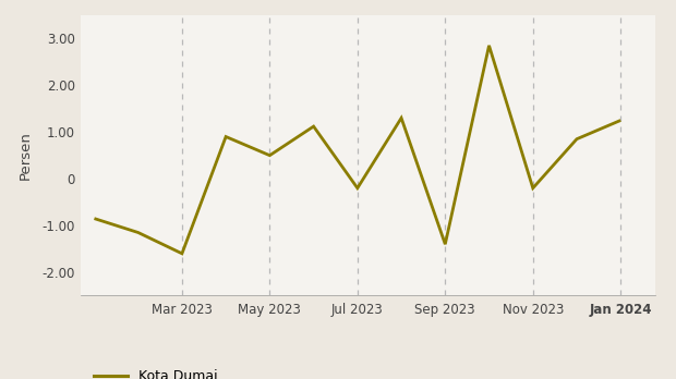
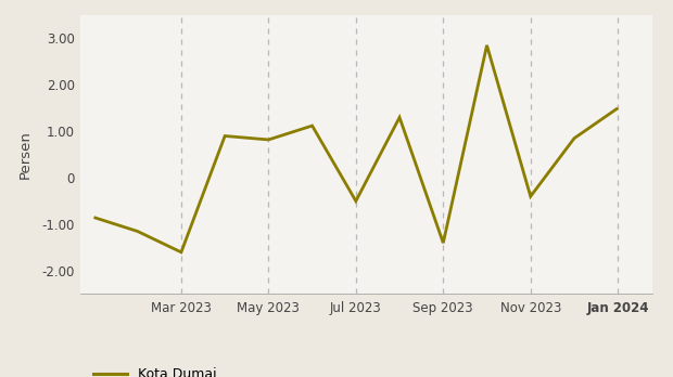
May 2023: 0.50 -> 0.82
Jul 2023: -0.20 -> -0.50
Nov 2023: -0.20 -> -0.40
Jan 2024: 1.25 -> 1.50
